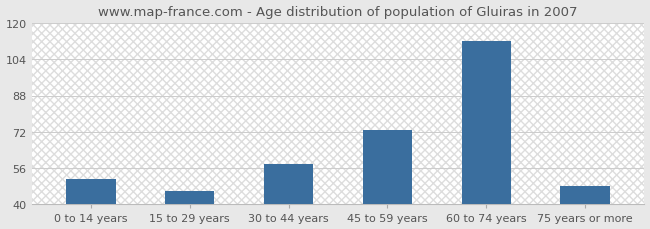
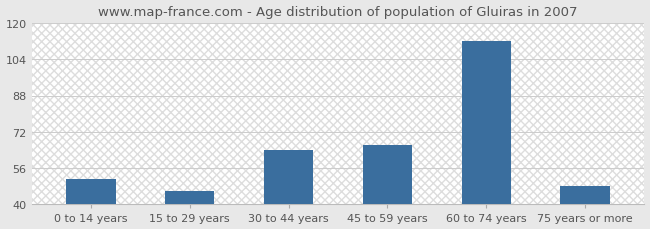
30 to 44 years: 58 -> 64
45 to 59 years: 73 -> 66
